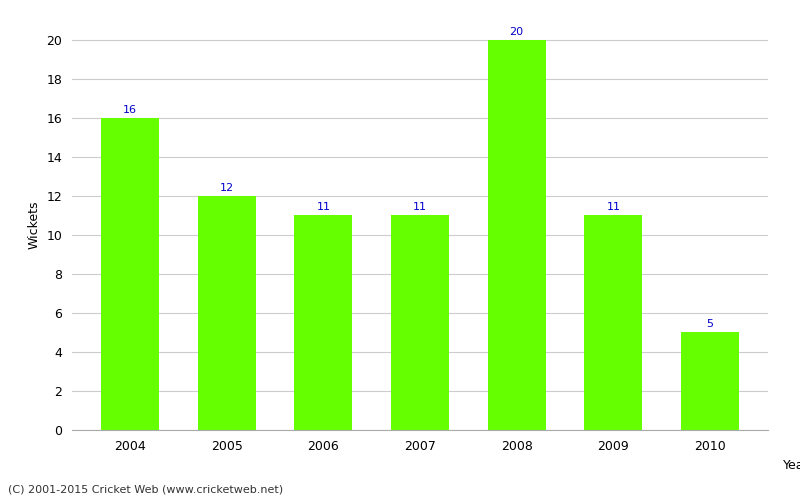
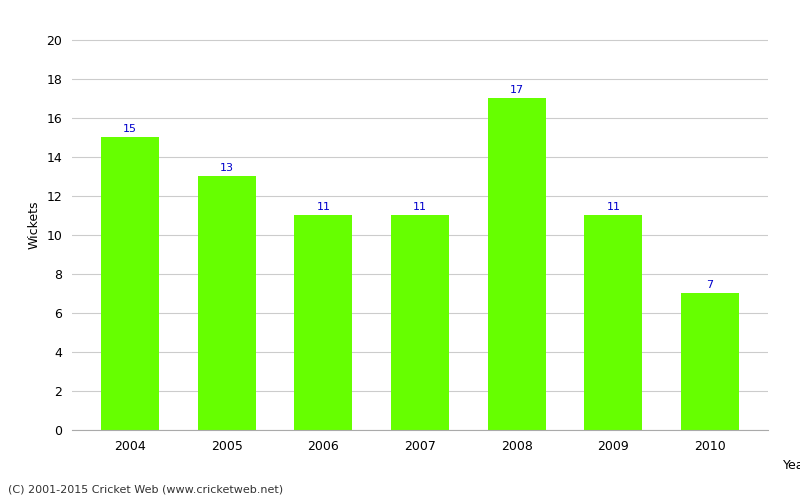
2004: 16 -> 15
2005: 12 -> 13
2008: 20 -> 17
2010: 5 -> 7
